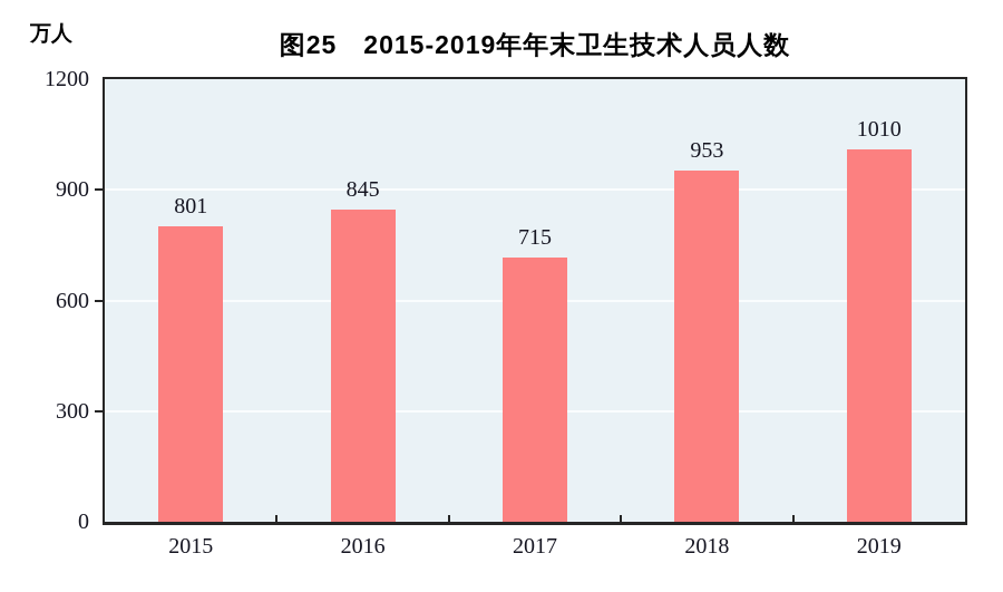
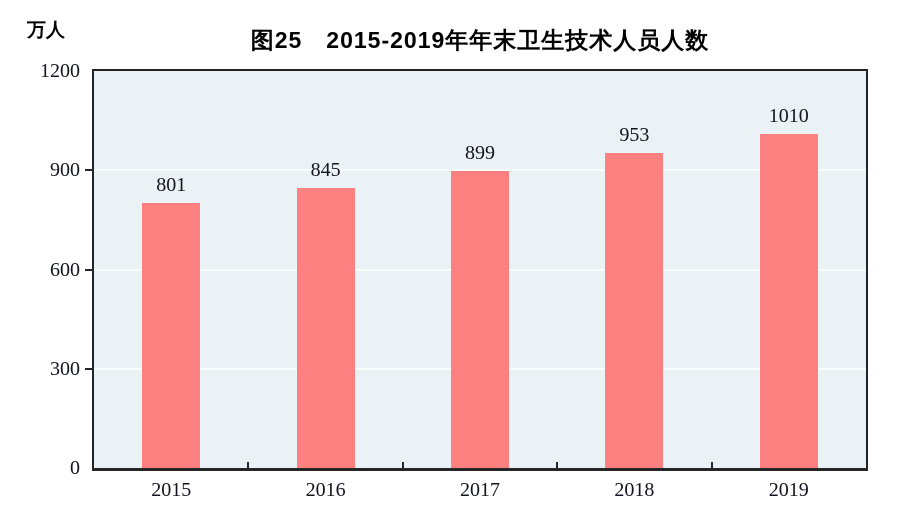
2017: 715 -> 899
